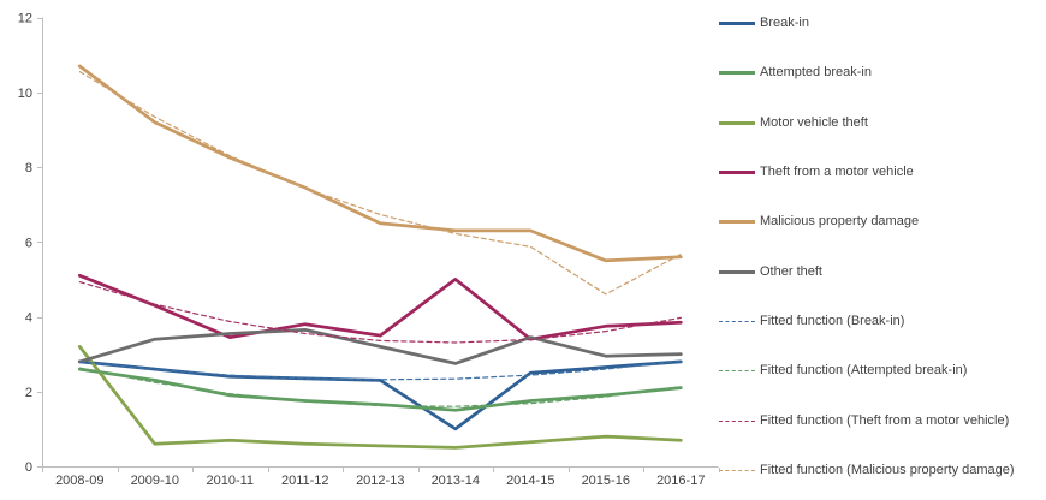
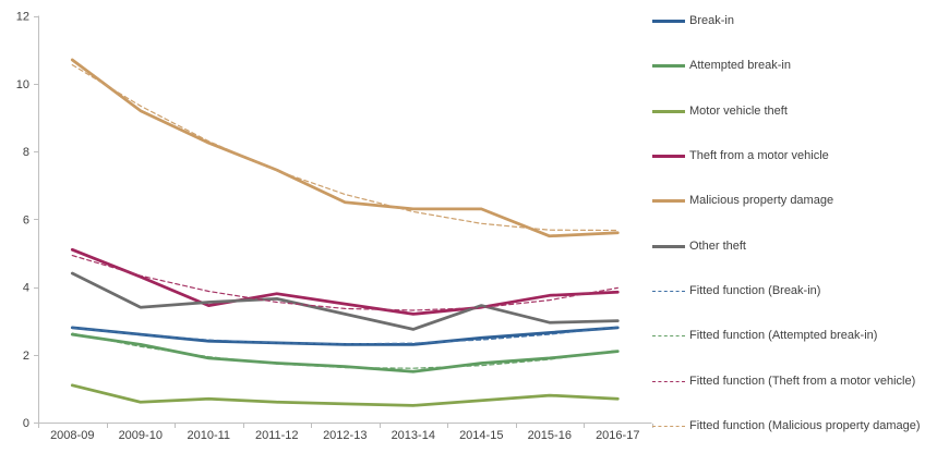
Motor vehicle theft/2008-09: 3.2 -> 1.1
Other theft/2008-09: 2.8 -> 4.4
Break-in/2013-14: 1.0 -> 2.3
Theft from a motor vehicle/2013-14: 5.0 -> 3.2
Fitted function (Malicious property damage)/2015-16: 4.6 -> 5.7
